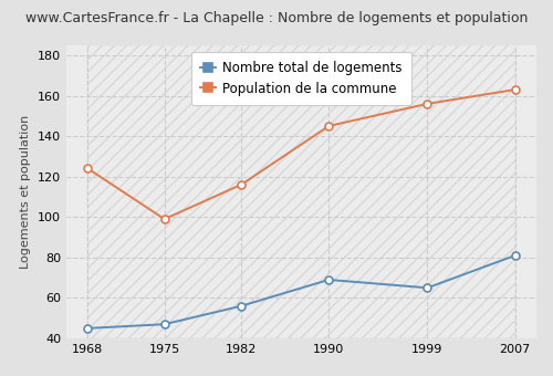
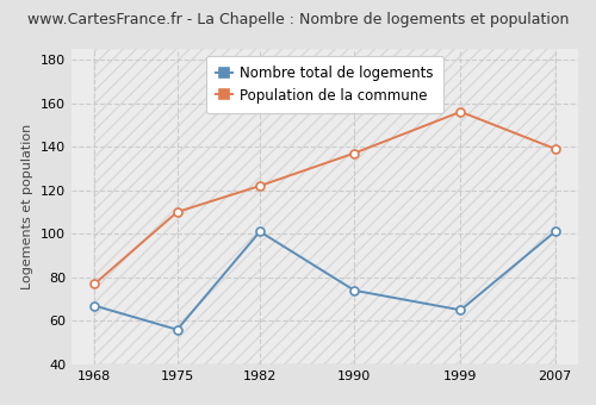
Nombre total de logements/1968: 45 -> 67
Population de la commune/1968: 124 -> 77
Nombre total de logements/1975: 47 -> 56
Population de la commune/1975: 99 -> 110
Nombre total de logements/1982: 56 -> 101
Population de la commune/1982: 116 -> 122
Nombre total de logements/1990: 69 -> 74
Population de la commune/1990: 145 -> 137
Nombre total de logements/2007: 81 -> 101
Population de la commune/2007: 163 -> 139
